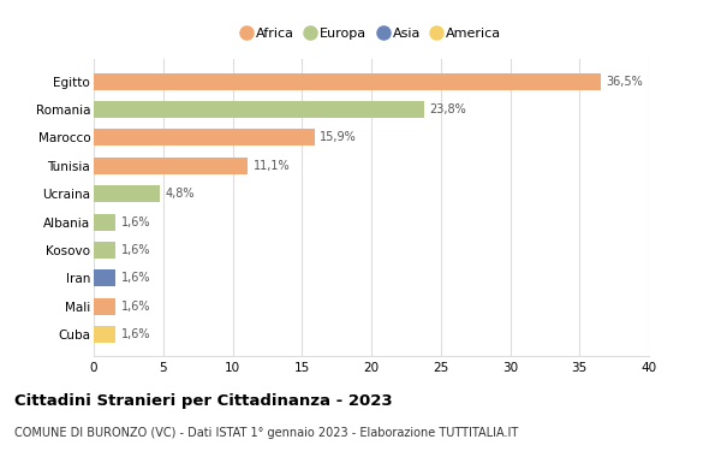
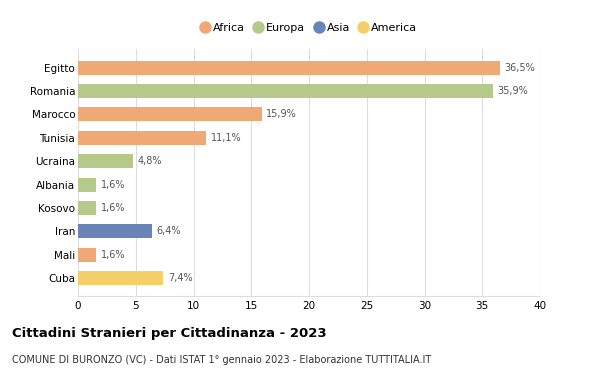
Romania: 23,8% -> 35,9%
Iran: 1,6% -> 6,4%
Cuba: 1,6% -> 7,4%
